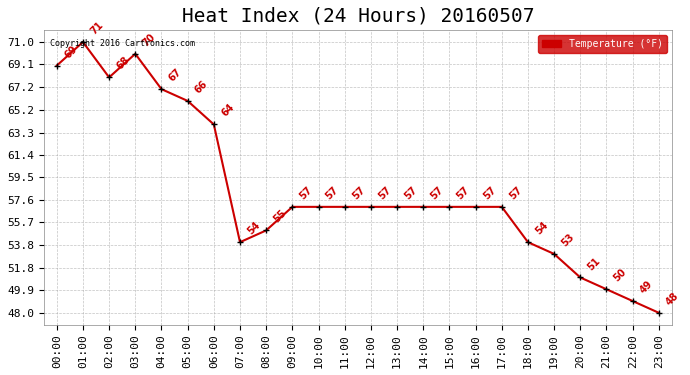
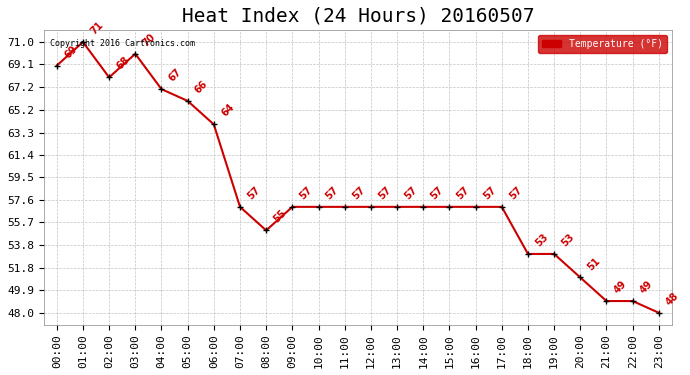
07:00: 54 -> 57
18:00: 54 -> 53
21:00: 50 -> 49
